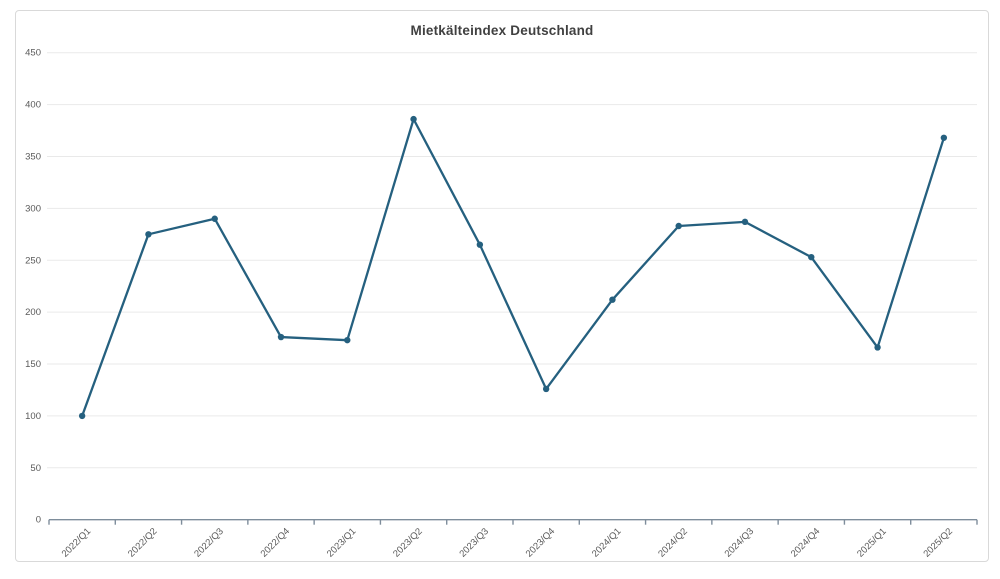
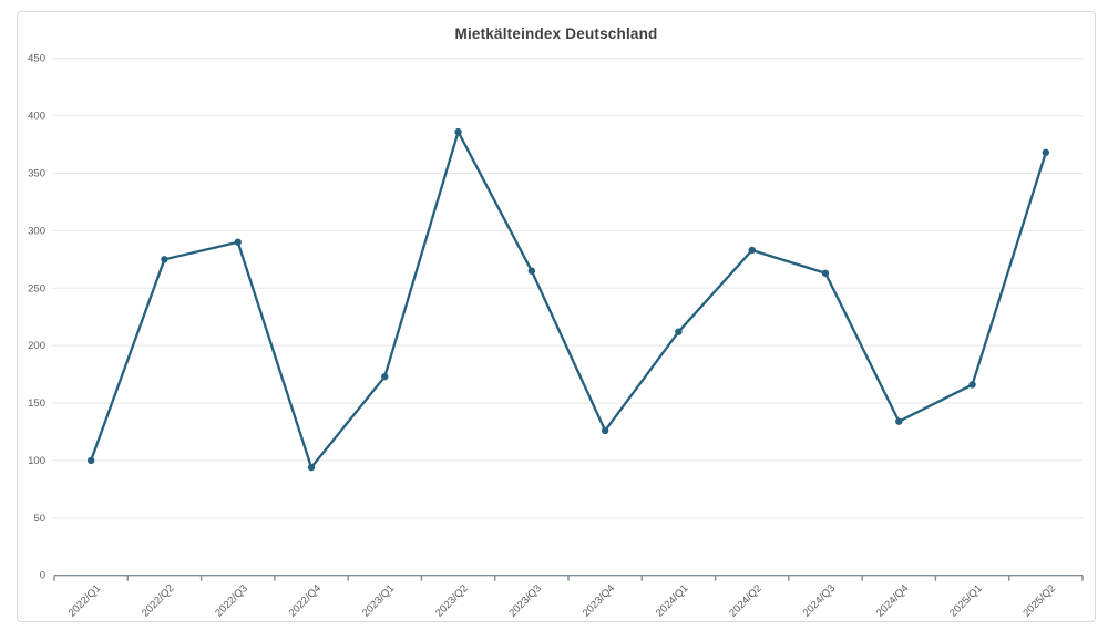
2022/Q4: 176 -> 94
2024/Q3: 287 -> 263
2024/Q4: 253 -> 134
